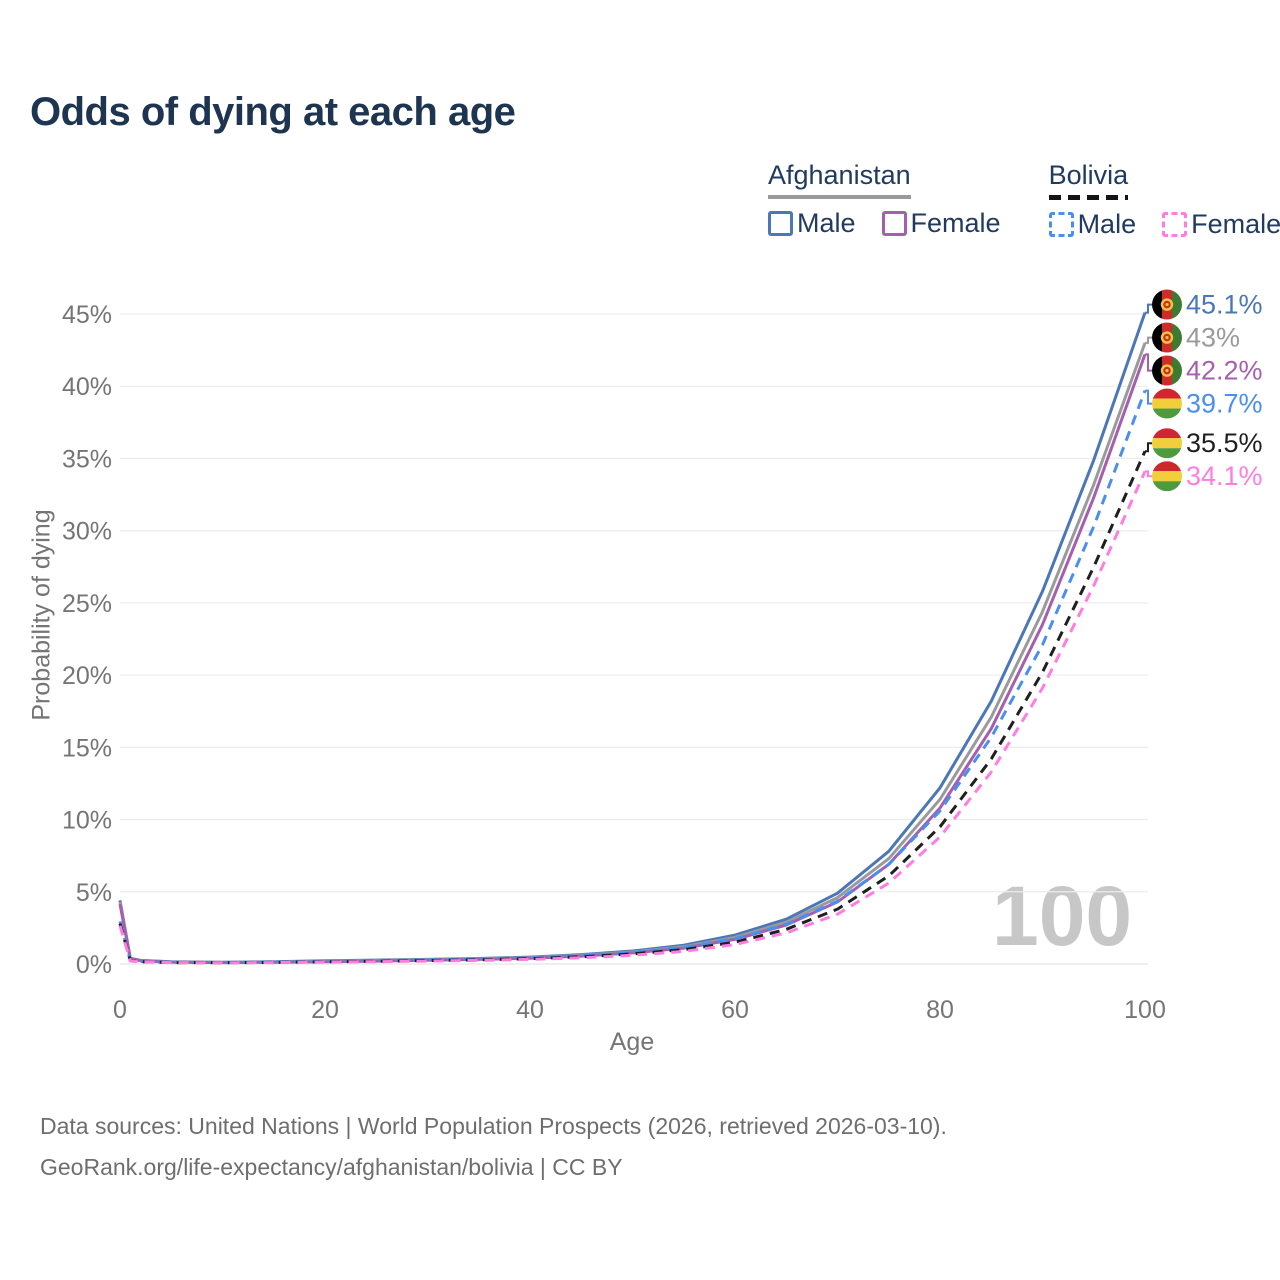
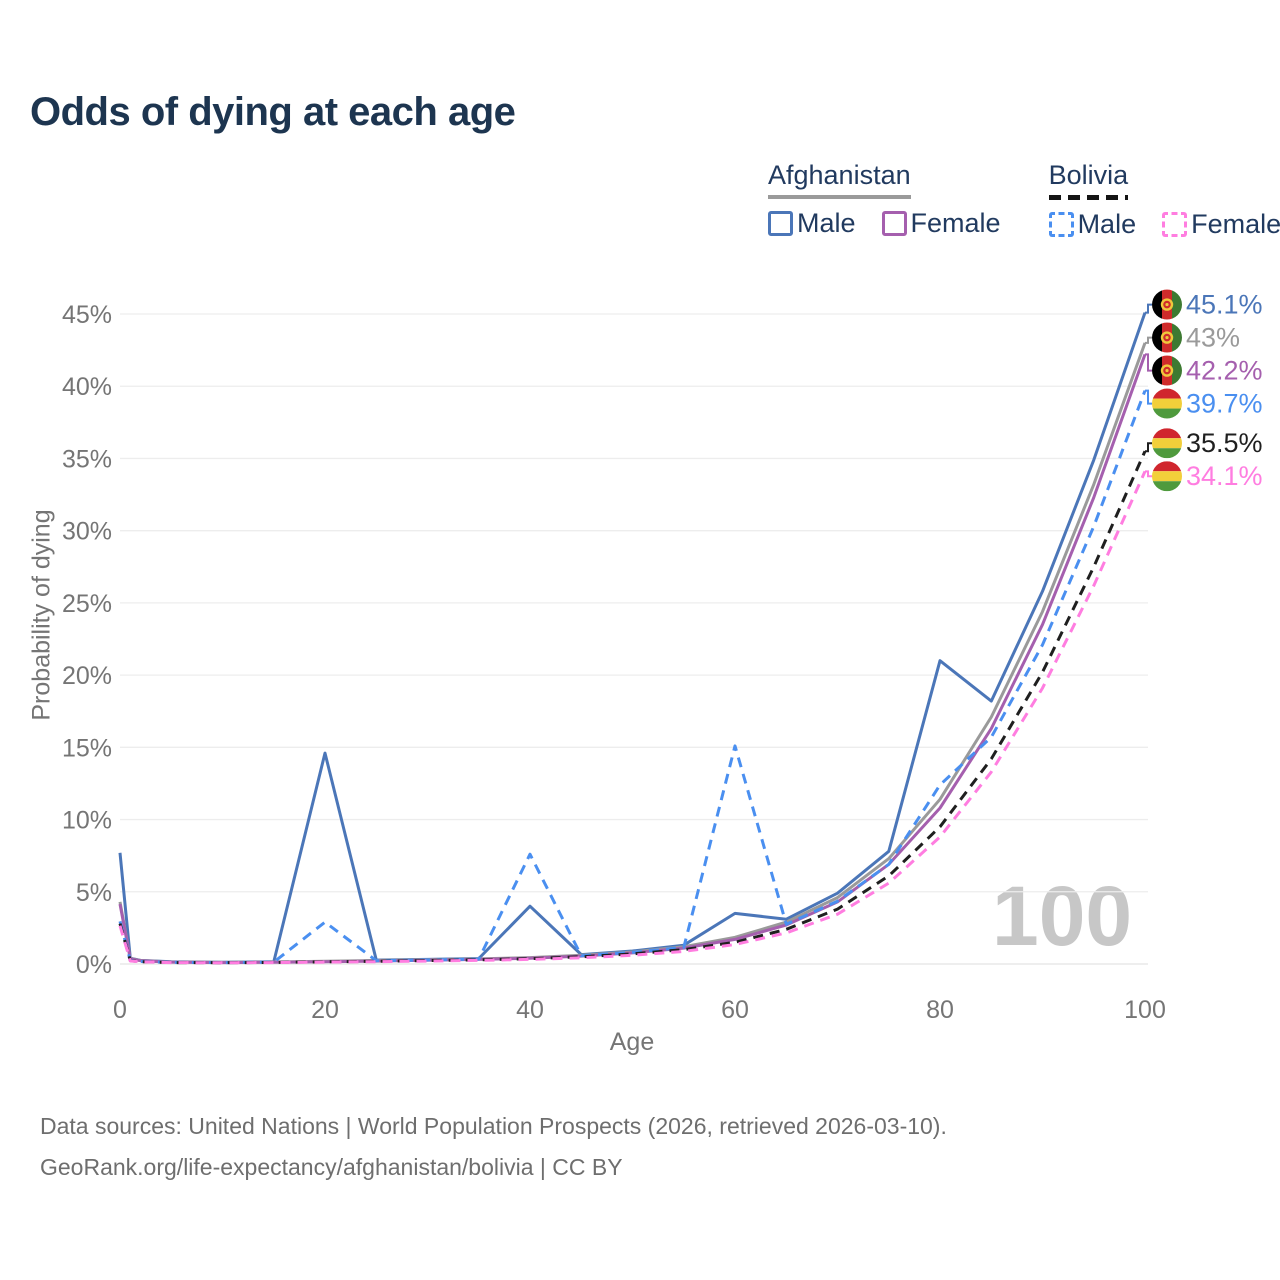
Afghanistan Male/0: 4.4% -> 7.7%
Afghanistan Male/20: 0.2% -> 14.6%
Bolivia Male/20: 0.2% -> 2.9%
Afghanistan Male/40: 0.5% -> 4.0%
Bolivia Male/40: 0.4% -> 7.6%
Afghanistan Male/60: 2.0% -> 3.5%
Bolivia Male/60: 1.8% -> 15.1%
Afghanistan Male/80: 12.2% -> 21.0%
Bolivia Male/80: 10.6% -> 12.4%
